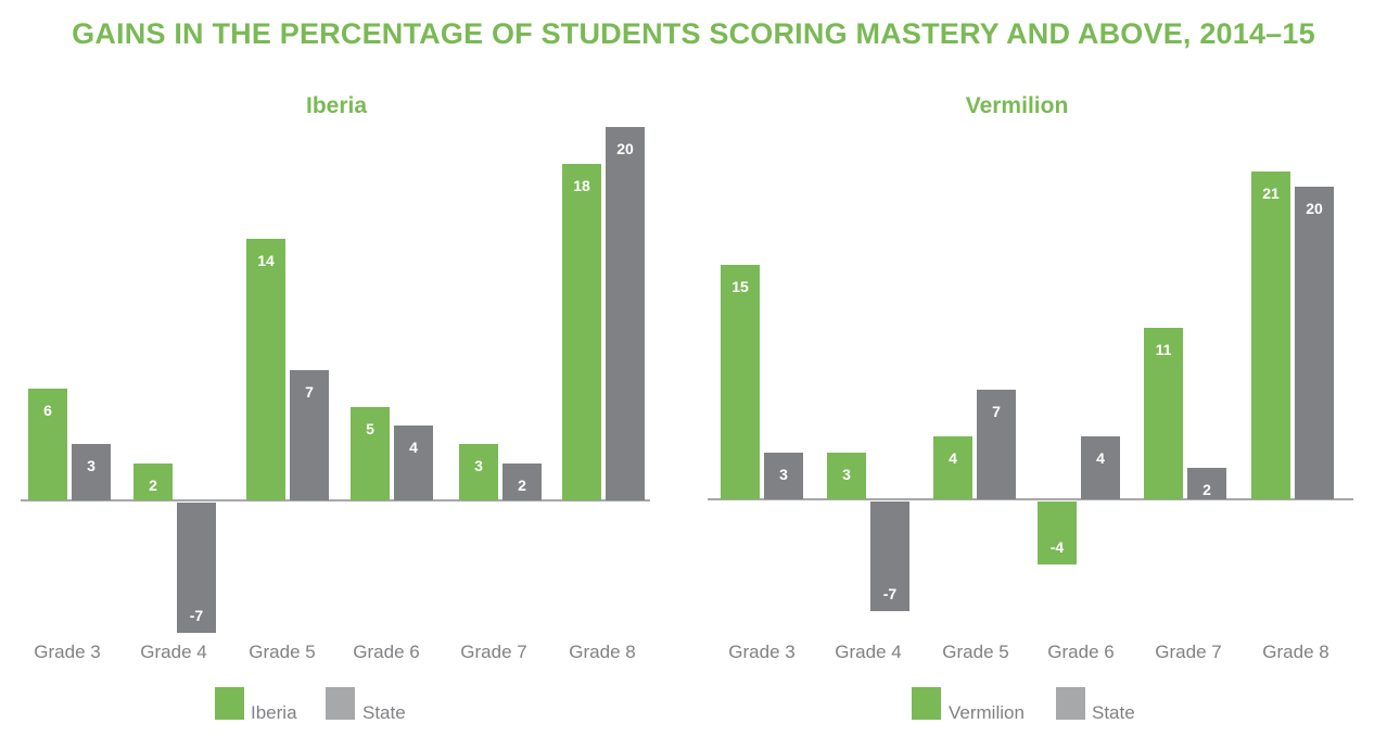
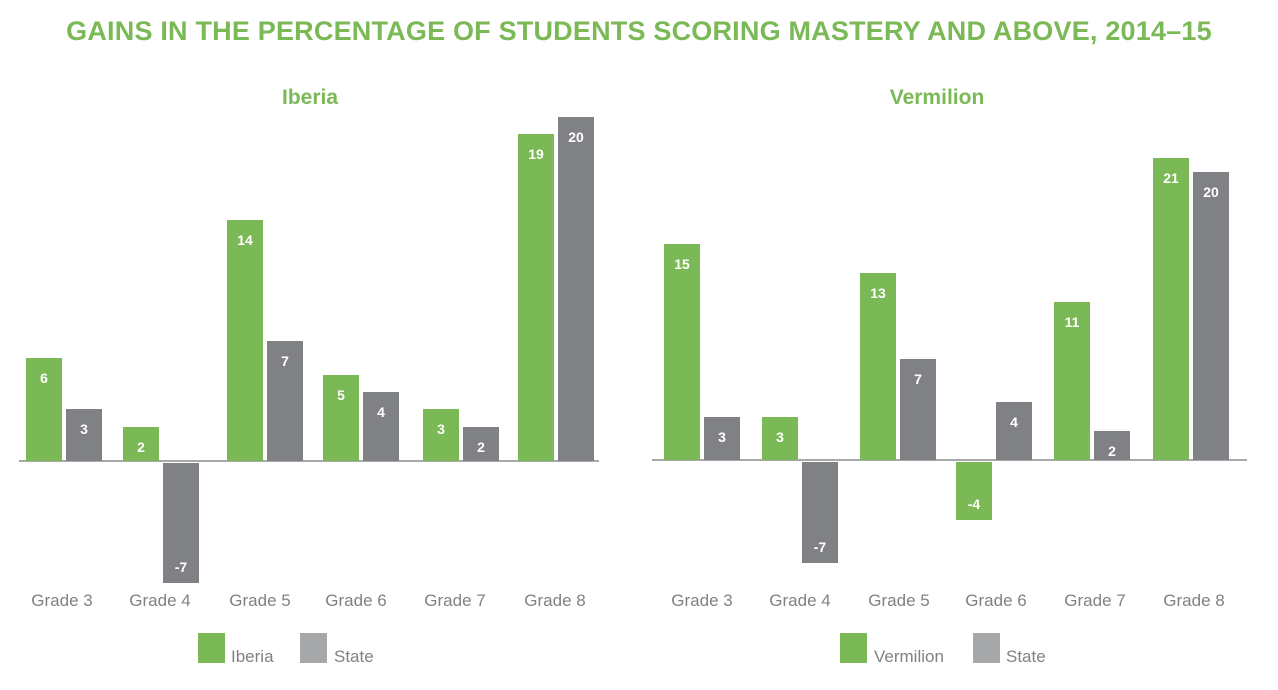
Iberia/Iberia/Grade 8: 18 -> 19
Vermilion/Vermilion/Grade 5: 4 -> 13
